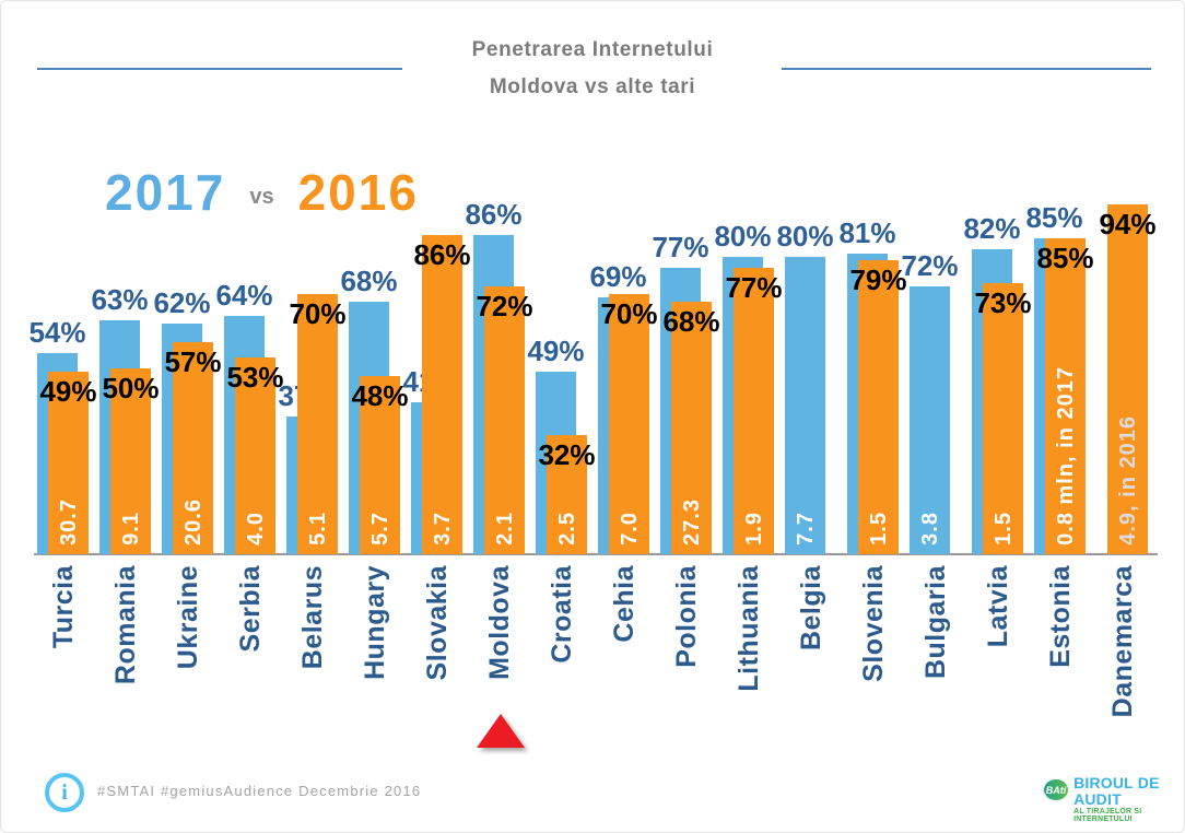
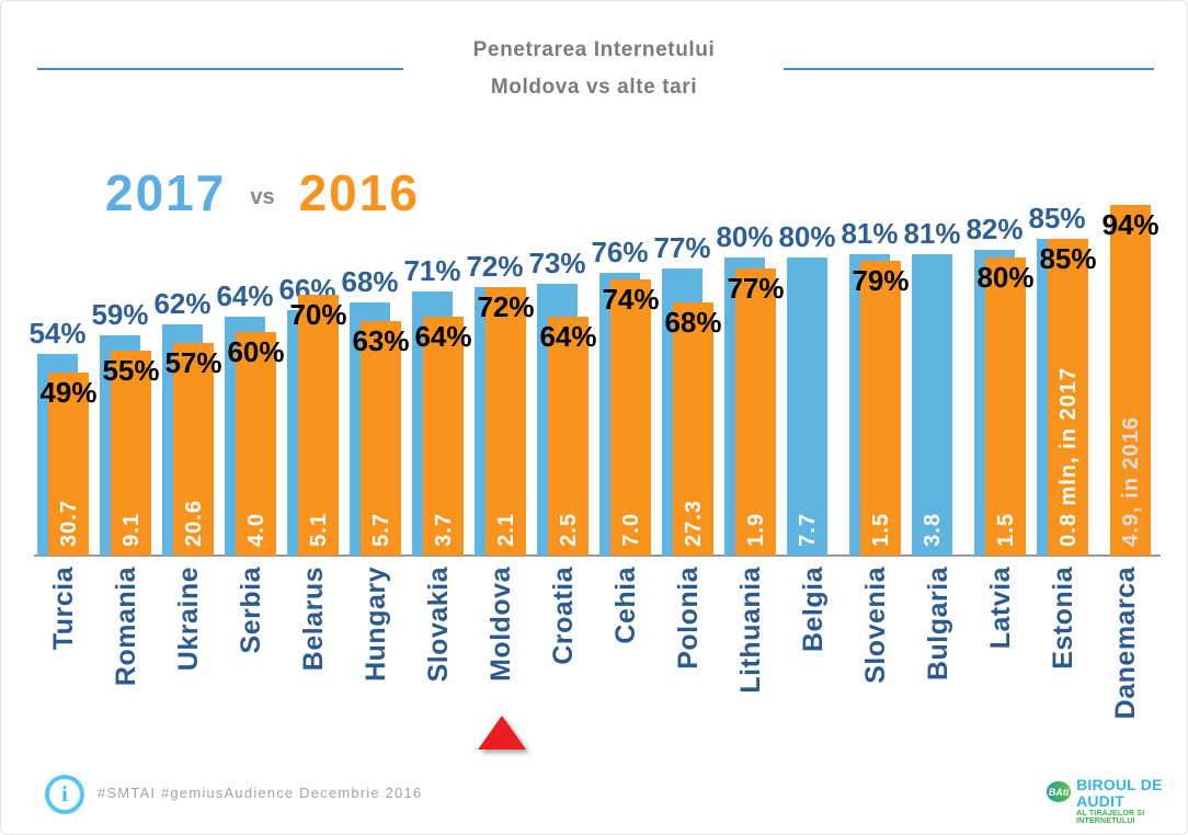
2017/Romania: 63% -> 59%
2016/Romania: 50% -> 55%
2016/Serbia: 53% -> 60%
2017/Belarus: 37% -> 66%
2016/Hungary: 48% -> 63%
2017/Slovakia: 41% -> 71%
2016/Slovakia: 86% -> 64%
2017/Moldova: 86% -> 72%
2017/Croatia: 49% -> 73%
2016/Croatia: 32% -> 64%
2017/Cehia: 69% -> 76%
2016/Cehia: 70% -> 74%
2017/Bulgaria: 72% -> 81%
2016/Latvia: 73% -> 80%
